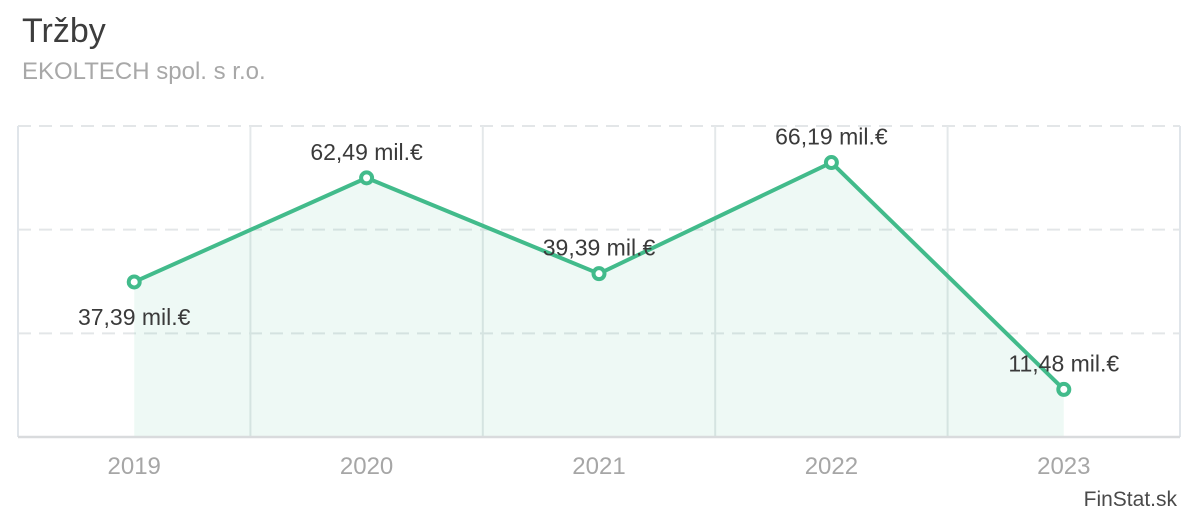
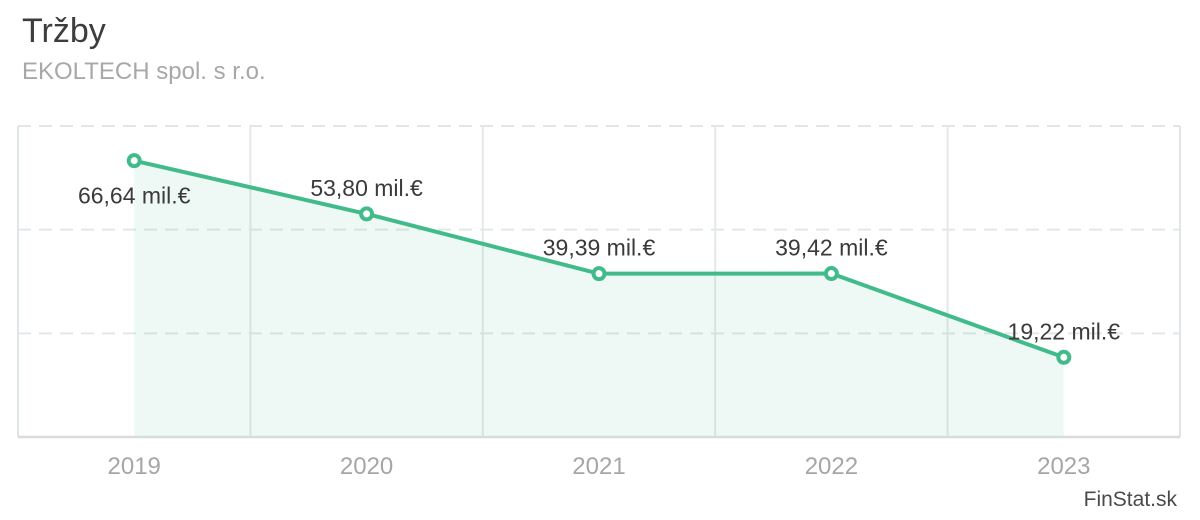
2019: 37,39 -> 66,64
2020: 62,49 -> 53,80
2022: 66,19 -> 39,42
2023: 11,48 -> 19,22
